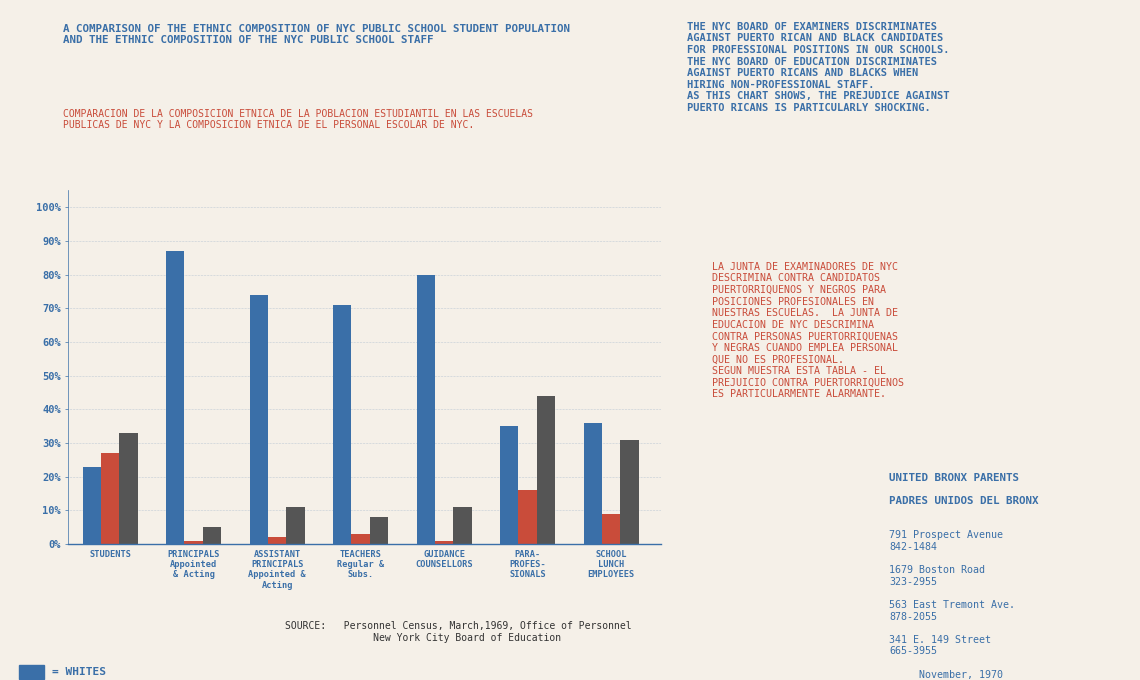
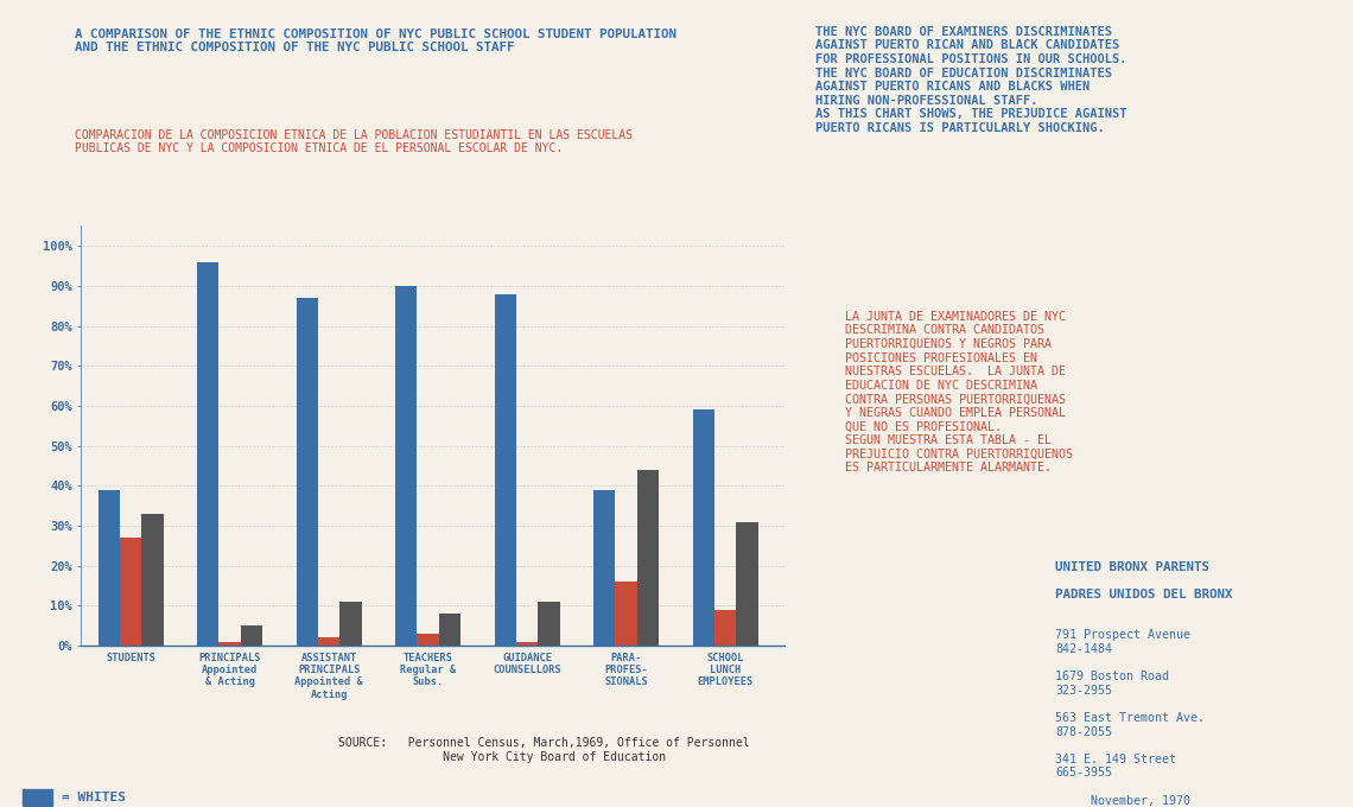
= WHITES/STUDENTS: 23% -> 39%
= WHITES/PRINCIPALS Appointed & Acting: 87% -> 96%
= WHITES/ASSISTANT PRINCIPALS Appointed & Acting: 74% -> 87%
= WHITES/TEACHERS Regular & Subs.: 71% -> 90%
= WHITES/GUIDANCE COUNSELLORS: 80% -> 88%
= WHITES/PARA- PROFES- SIONALS: 35% -> 39%
= WHITES/SCHOOL LUNCH EMPLOYEES: 36% -> 59%
